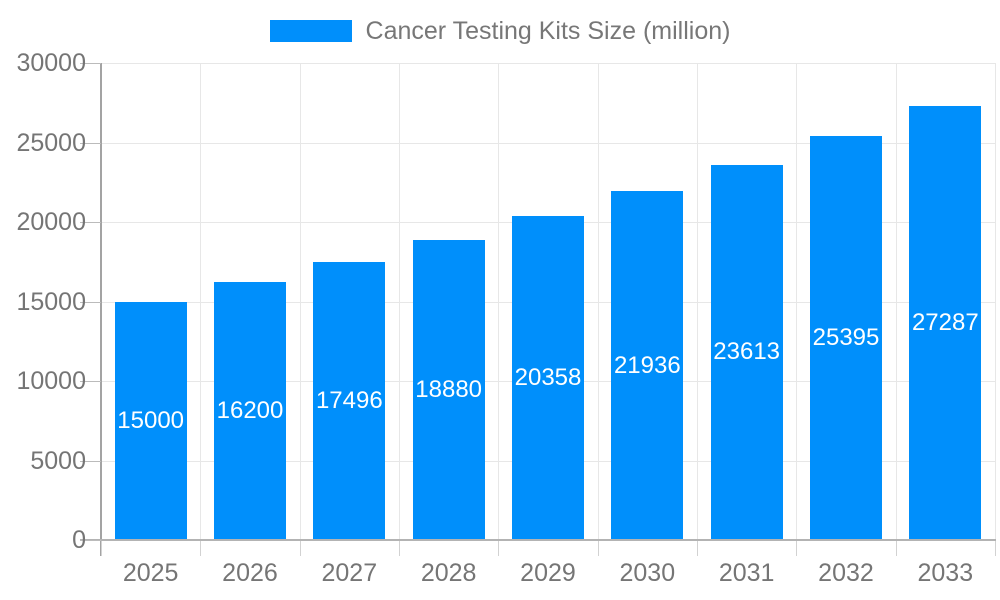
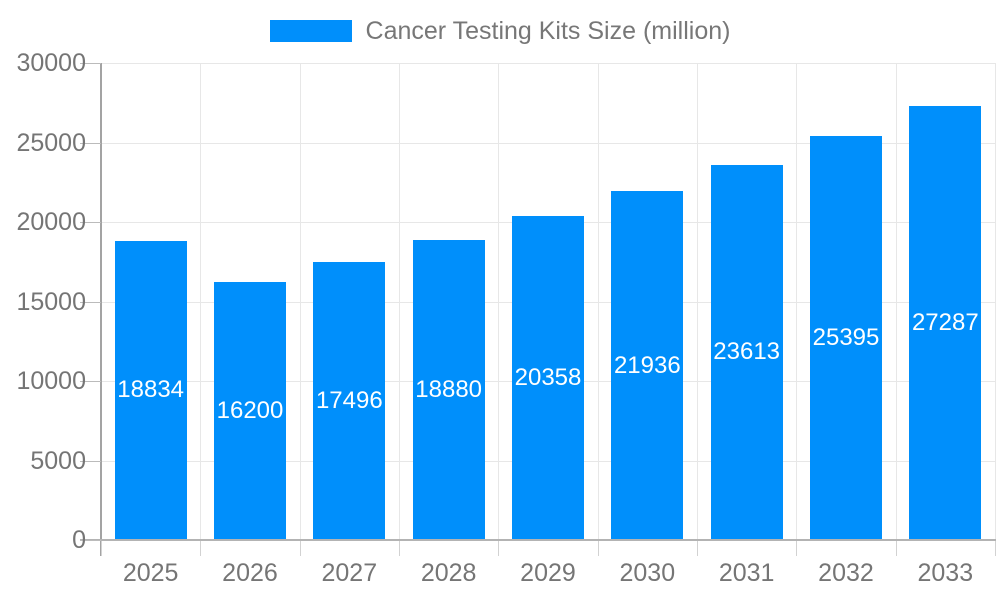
2025: 15000 -> 18834
